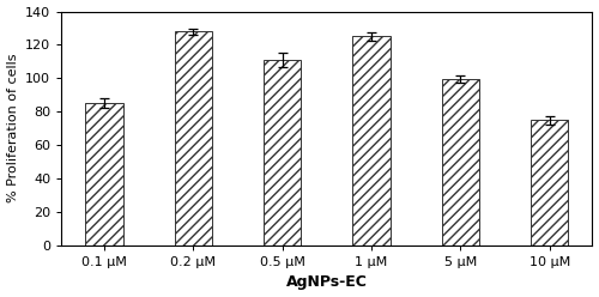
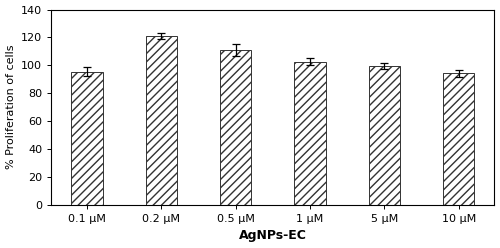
0.1 μM: 85 -> 96
0.2 μM: 128 -> 121
1 μM: 125 -> 102
10 μM: 75 -> 94
